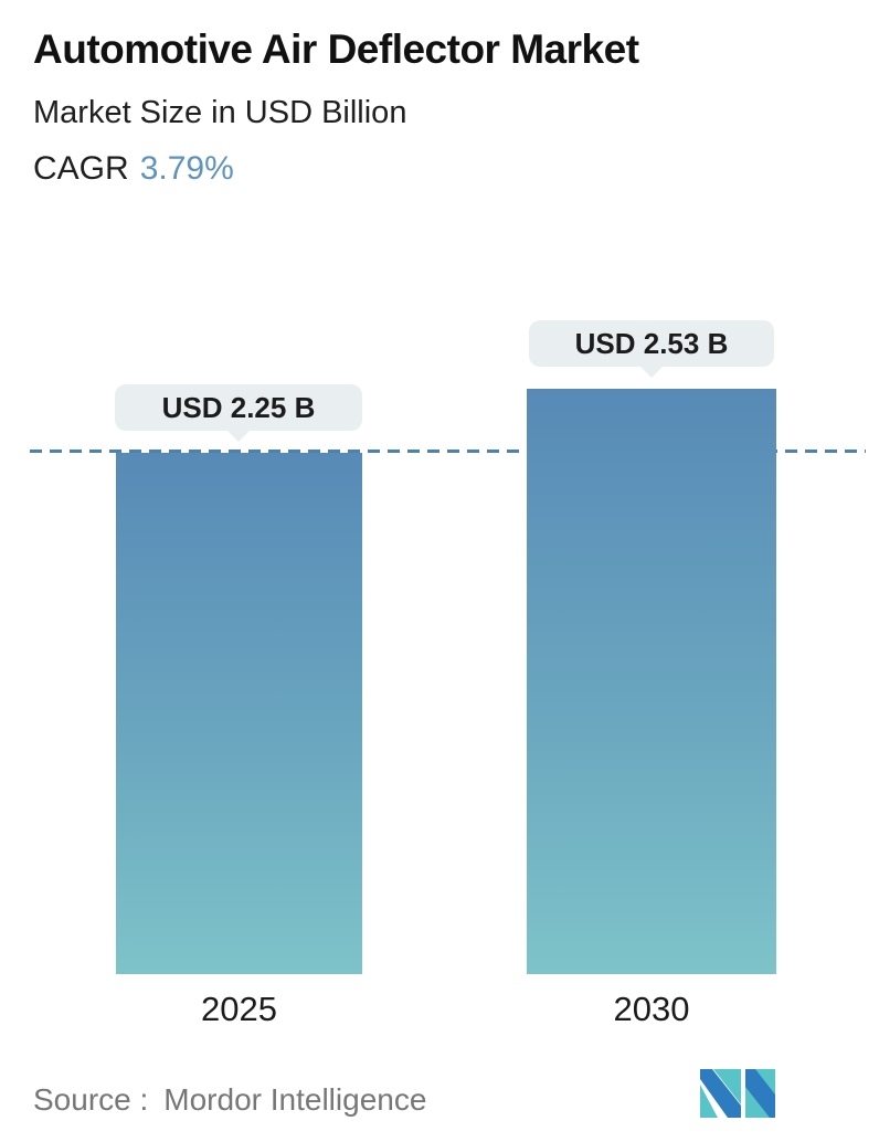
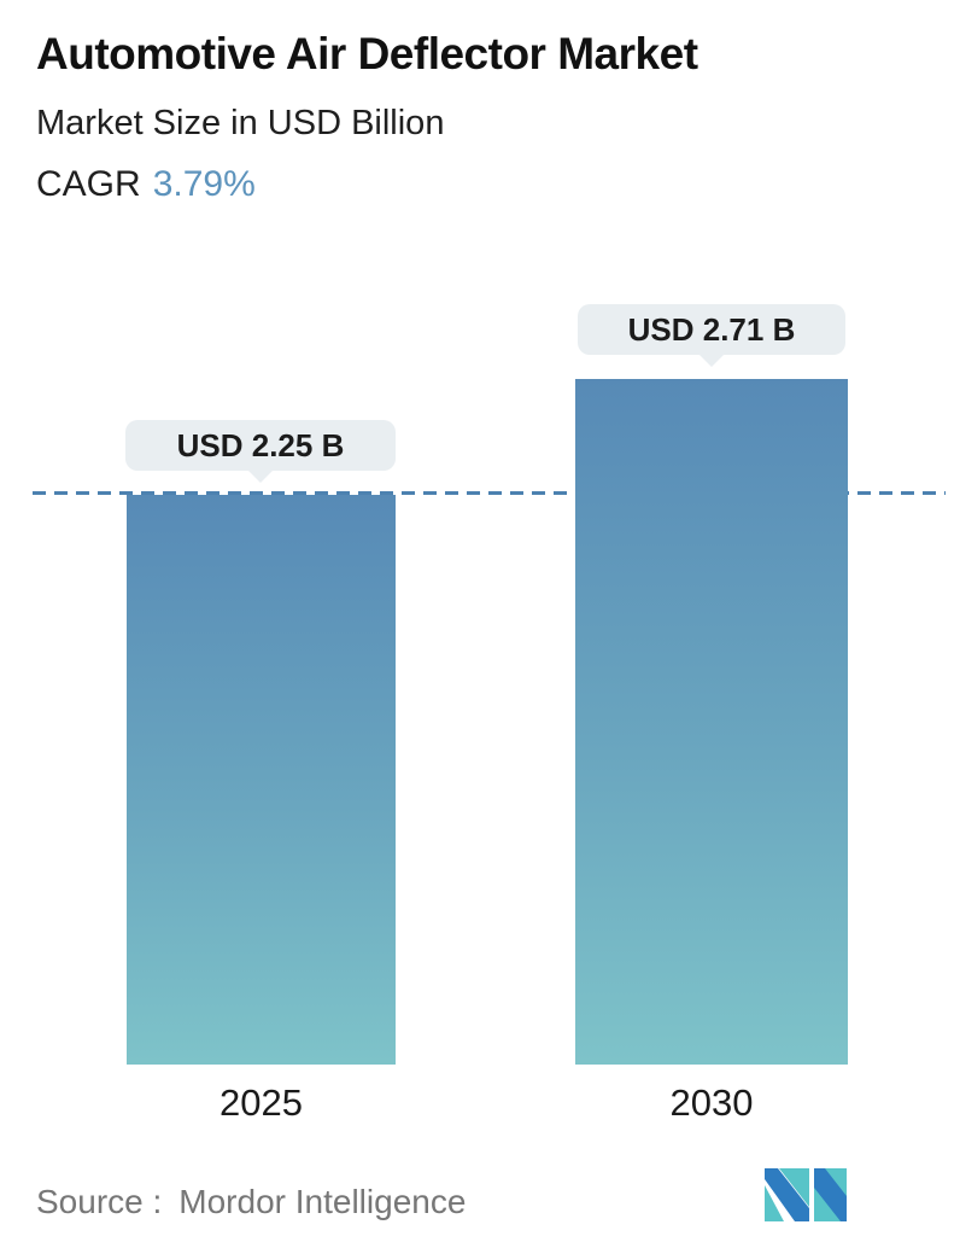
2030: 2.53 -> 2.71
